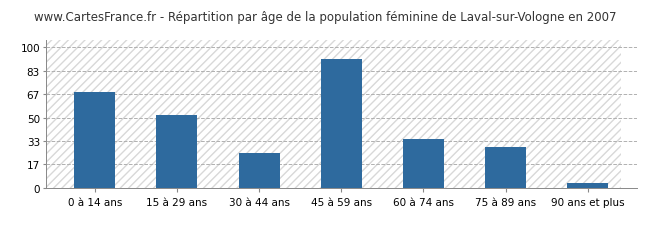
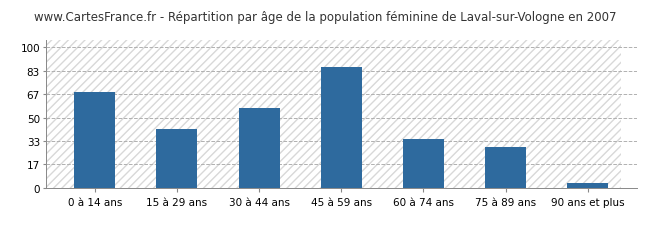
15 à 29 ans: 52 -> 42
30 à 44 ans: 25 -> 57
45 à 59 ans: 92 -> 86
